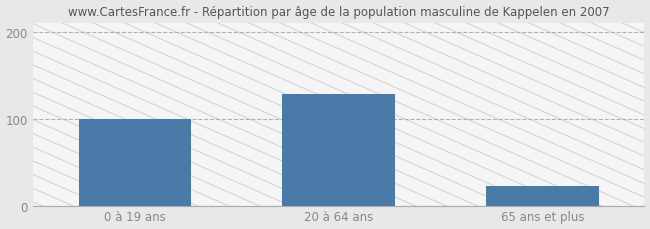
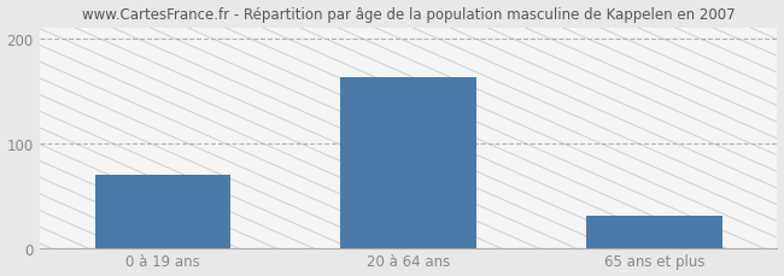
0 à 19 ans: 100 -> 70
20 à 64 ans: 128 -> 163
65 ans et plus: 22 -> 30
